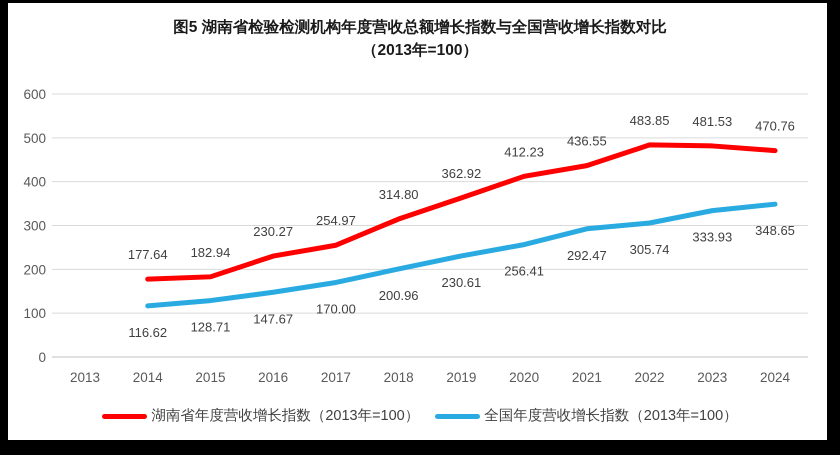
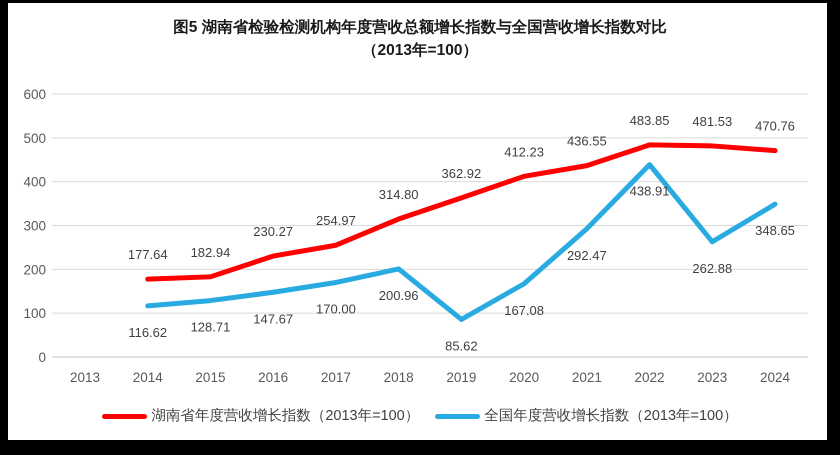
全国年度营收增长指数（2013年=100）/2019: 230.61 -> 85.62
全国年度营收增长指数（2013年=100）/2020: 256.41 -> 167.08
全国年度营收增长指数（2013年=100）/2022: 305.74 -> 438.91
全国年度营收增长指数（2013年=100）/2023: 333.93 -> 262.88
